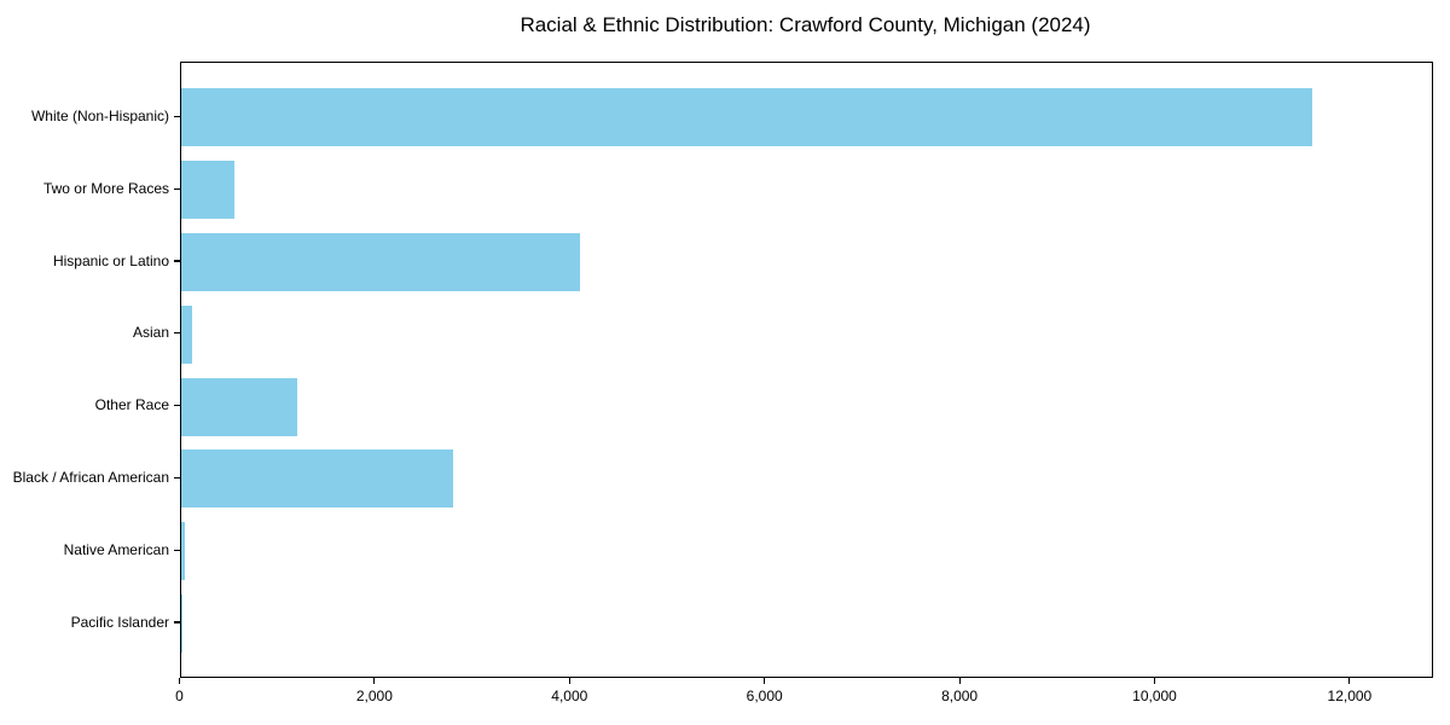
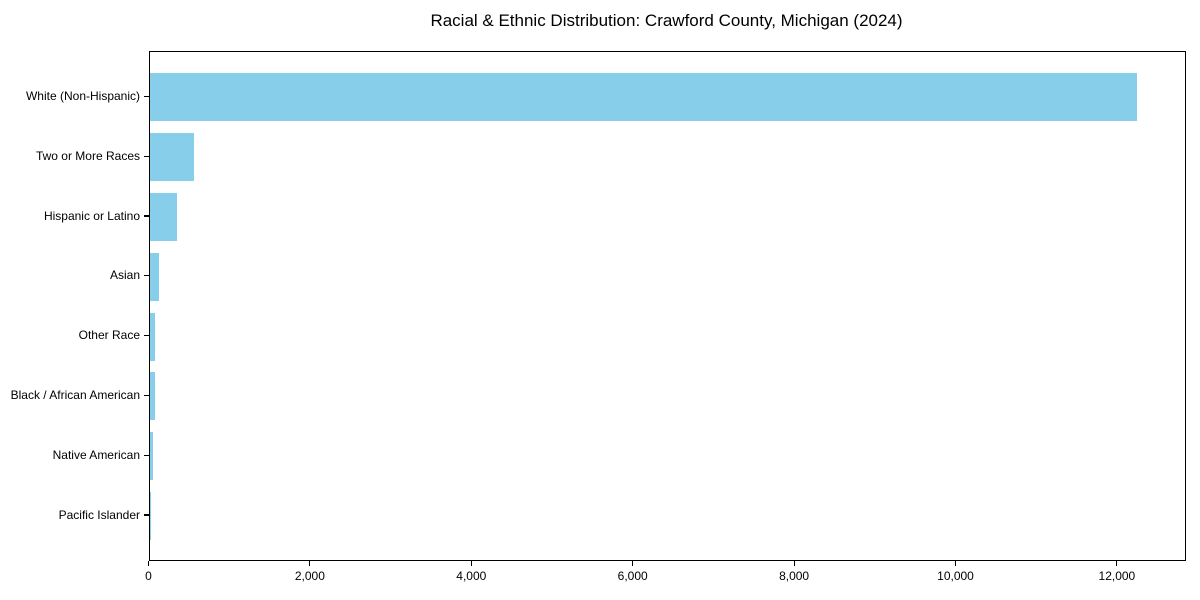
White (Non-Hispanic): 11600 -> 12200
Hispanic or Latino: 4100 -> 300
Other Race: 1200 -> 100
Black / African American: 2800 -> 100
